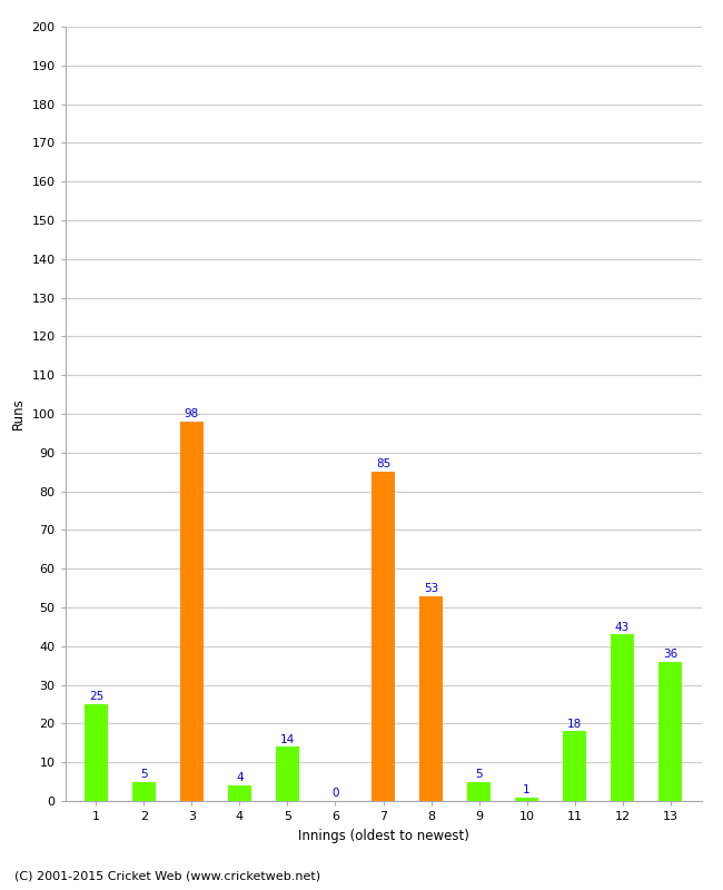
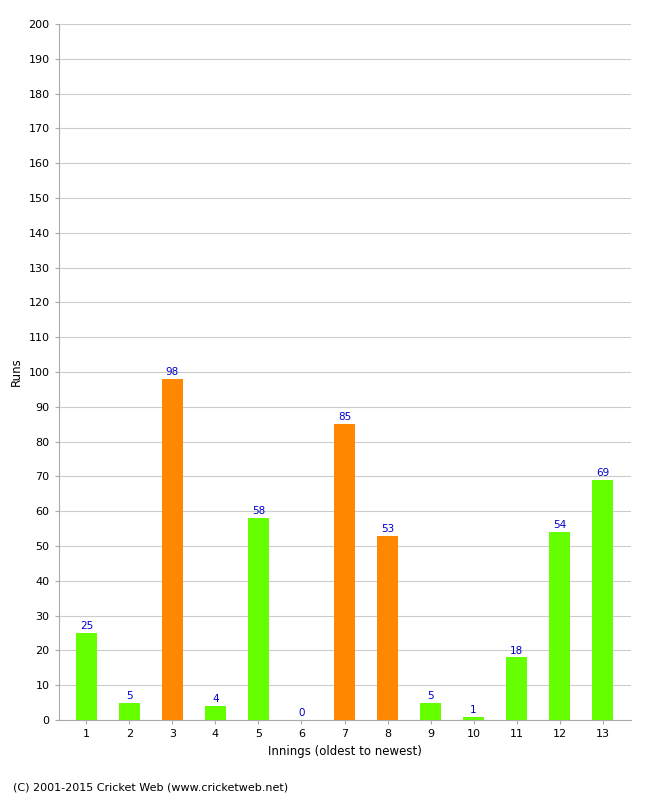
5: 14 -> 58
12: 43 -> 54
13: 36 -> 69
